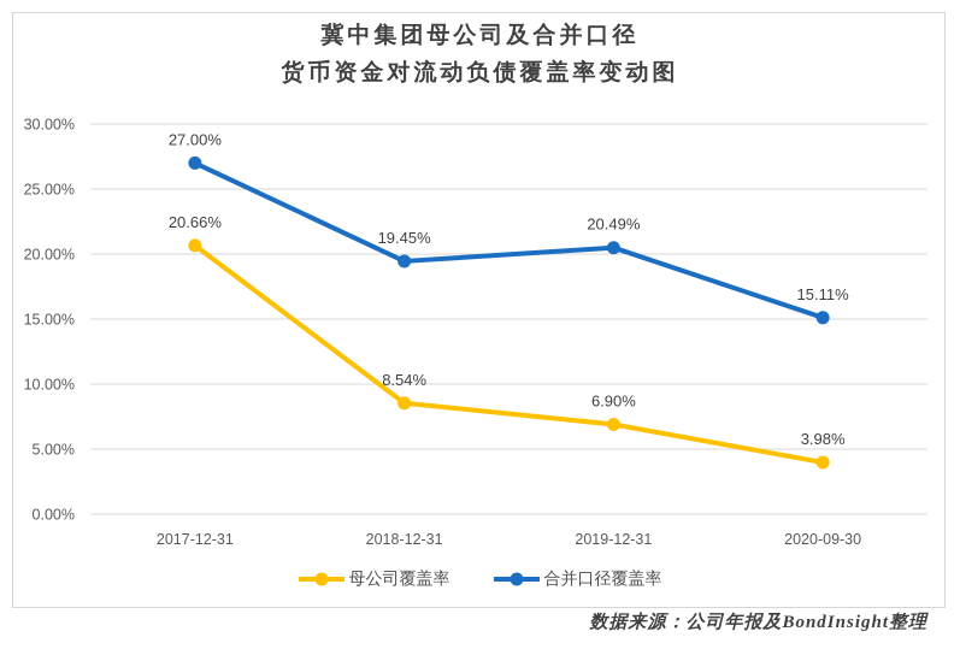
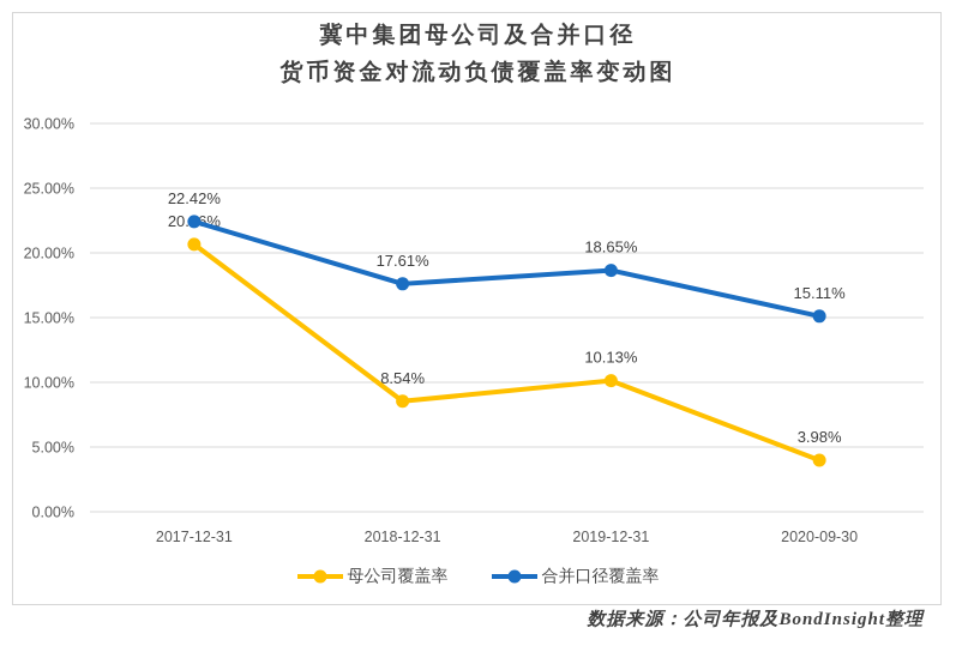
合并口径覆盖率/2017-12-31: 27.00% -> 22.42%
合并口径覆盖率/2018-12-31: 19.45% -> 17.61%
母公司覆盖率/2019-12-31: 6.90% -> 10.13%
合并口径覆盖率/2019-12-31: 20.49% -> 18.65%
